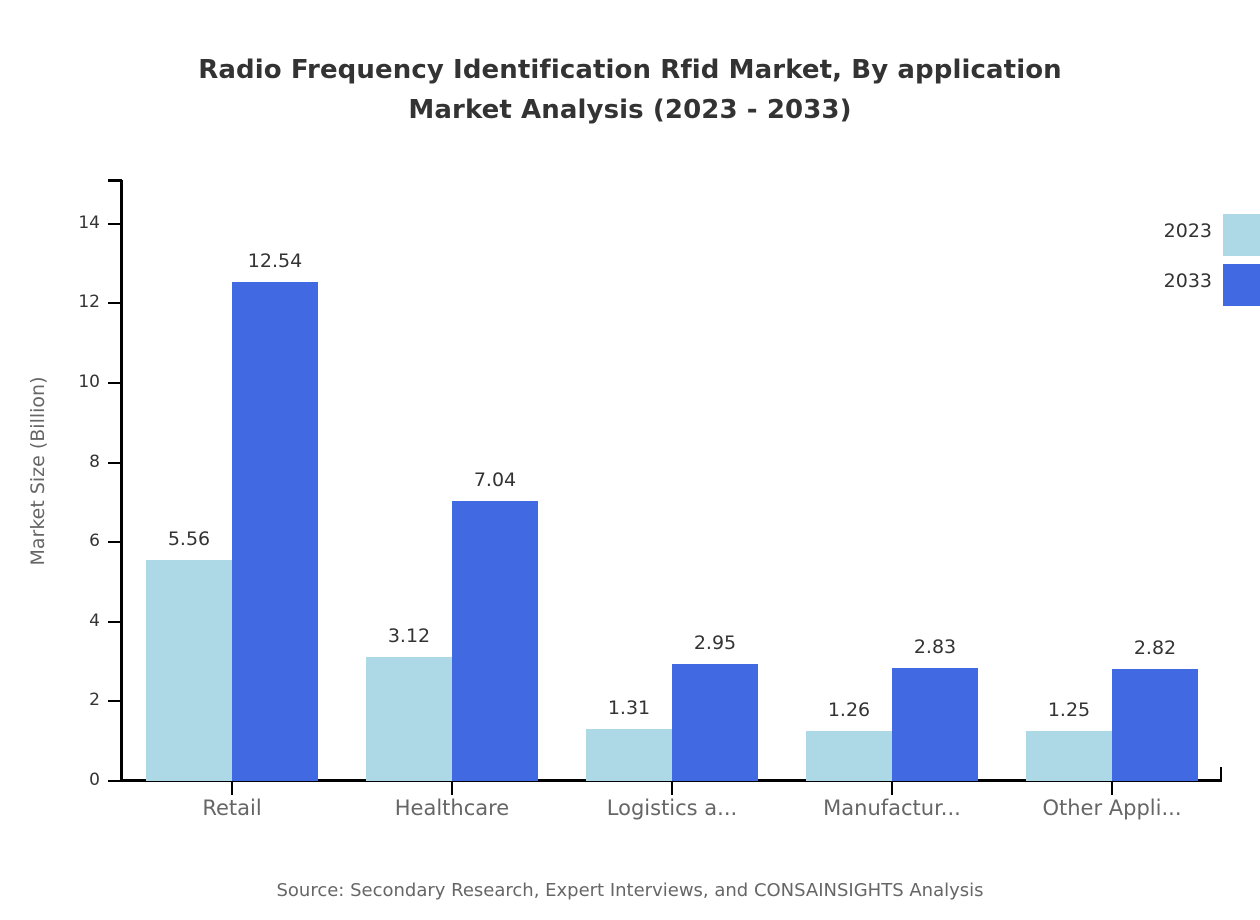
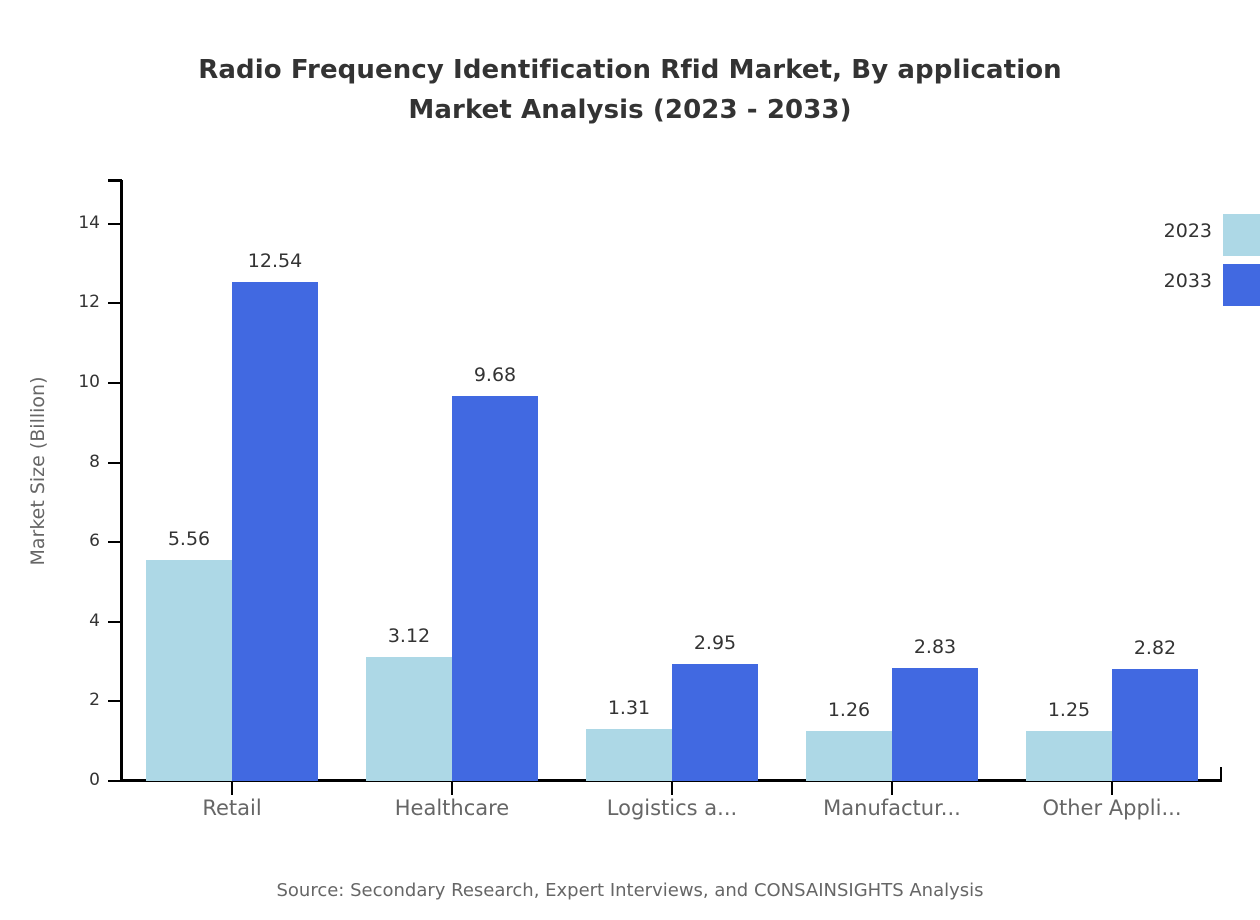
2033/Healthcare: 7.04 -> 9.68
